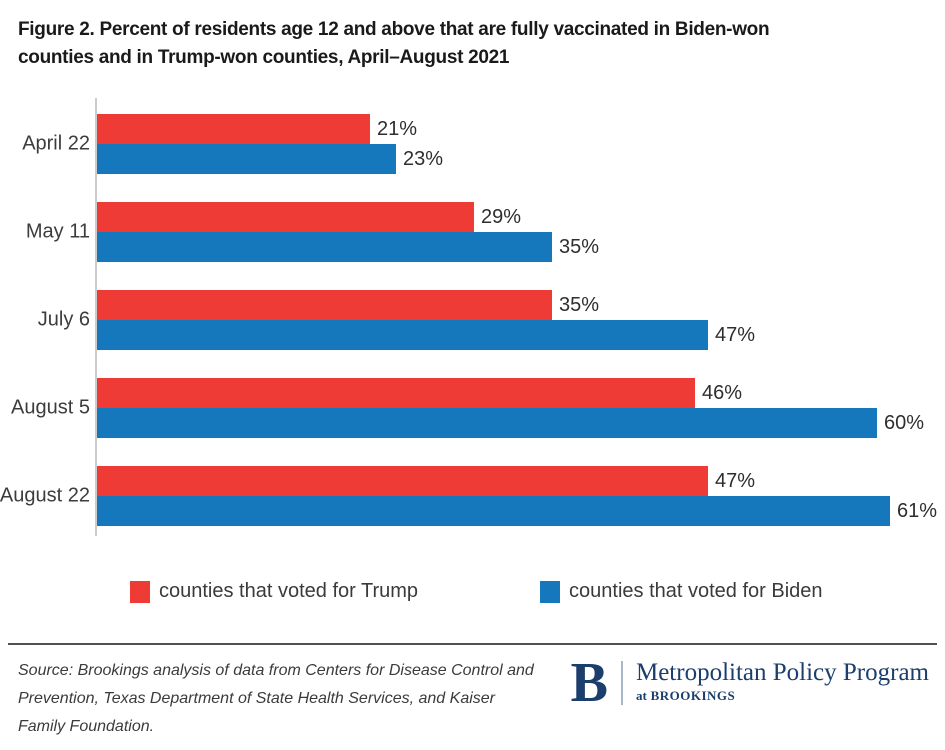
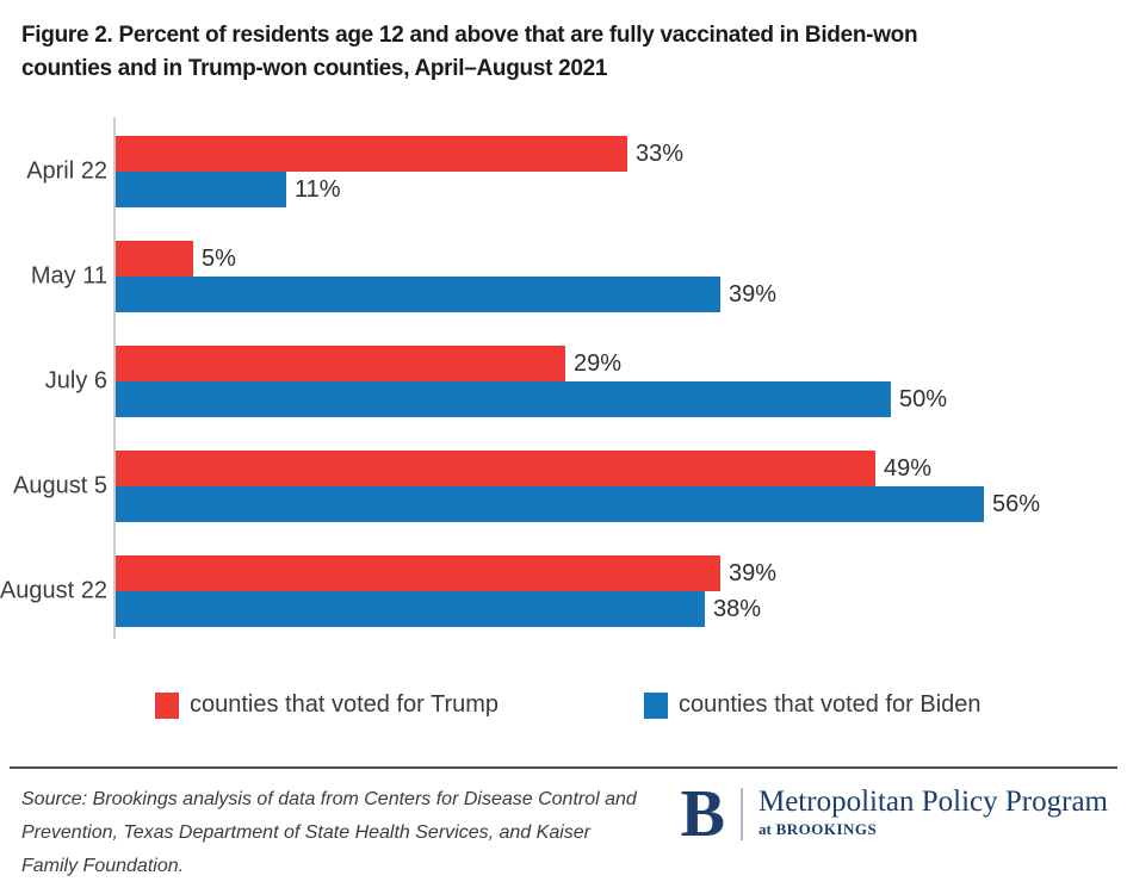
counties that voted for Trump/April 22: 21% -> 33%
counties that voted for Biden/April 22: 23% -> 11%
counties that voted for Trump/May 11: 29% -> 5%
counties that voted for Biden/May 11: 35% -> 39%
counties that voted for Trump/July 6: 35% -> 29%
counties that voted for Biden/July 6: 47% -> 50%
counties that voted for Trump/August 5: 46% -> 49%
counties that voted for Biden/August 5: 60% -> 56%
counties that voted for Trump/August 22: 47% -> 39%
counties that voted for Biden/August 22: 61% -> 38%
